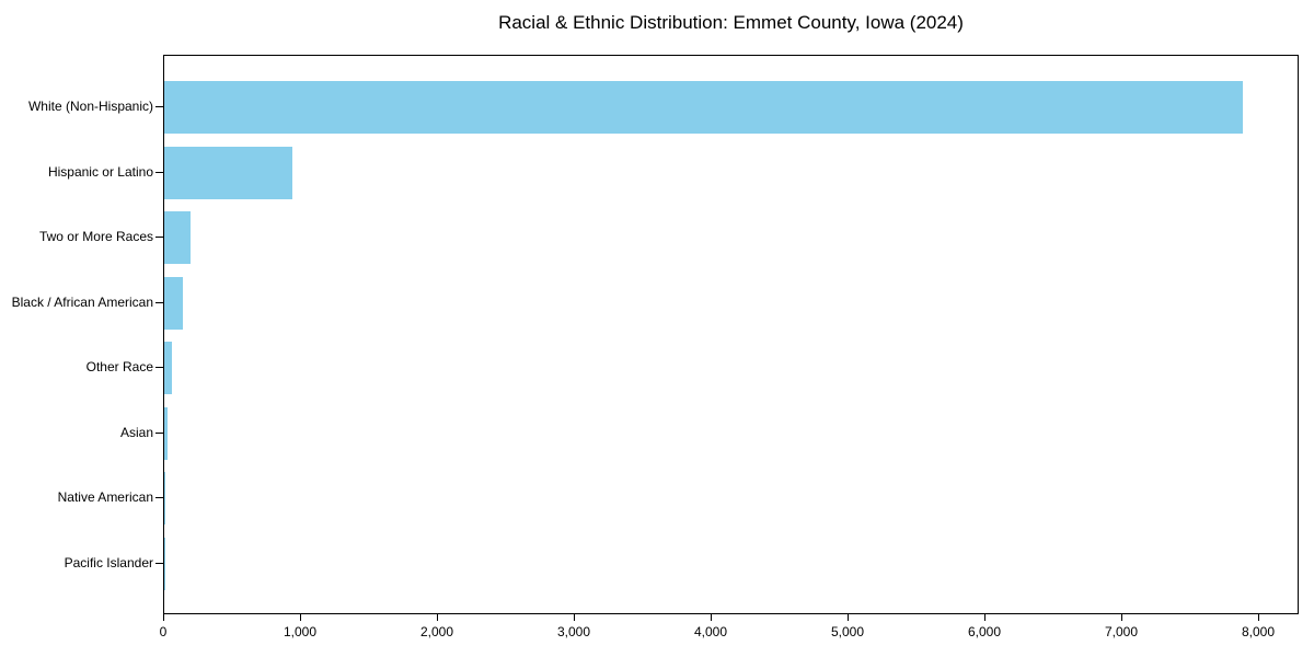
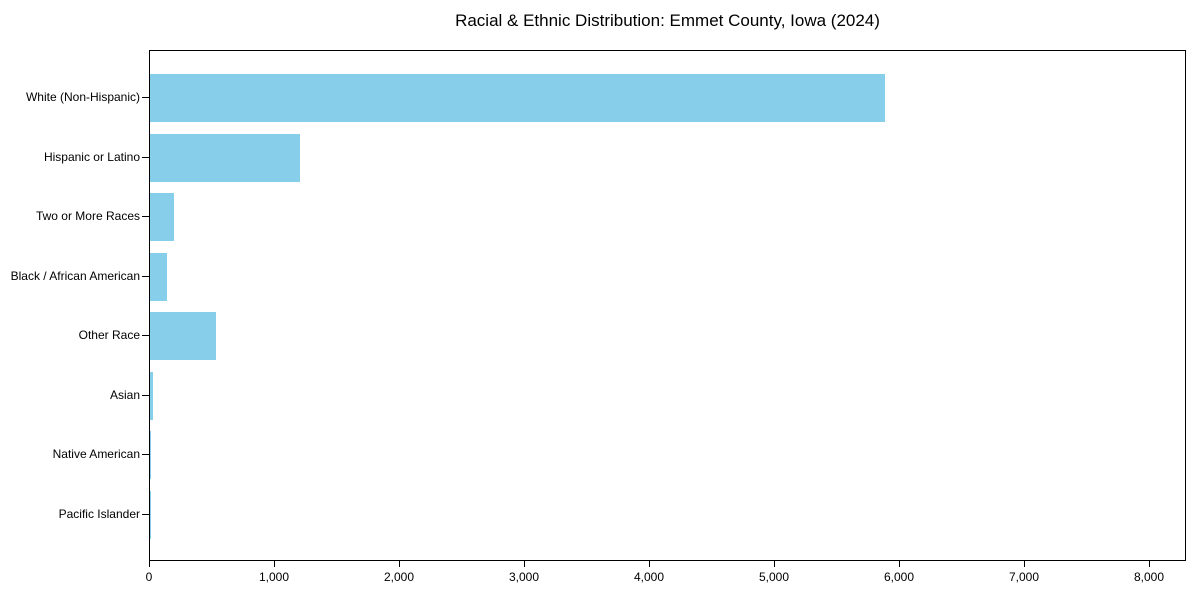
White (Non-Hispanic): 7900 -> 5890
Hispanic or Latino: 940 -> 1200
Other Race: 60 -> 530
